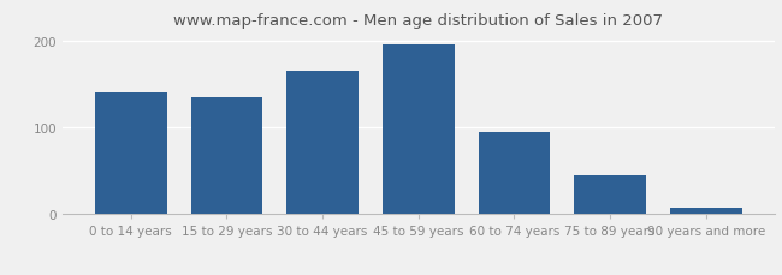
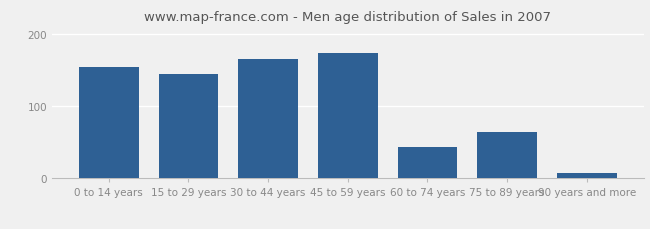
0 to 14 years: 140 -> 154
15 to 29 years: 135 -> 144
45 to 59 years: 195 -> 174
60 to 74 years: 95 -> 44
75 to 89 years: 45 -> 64
